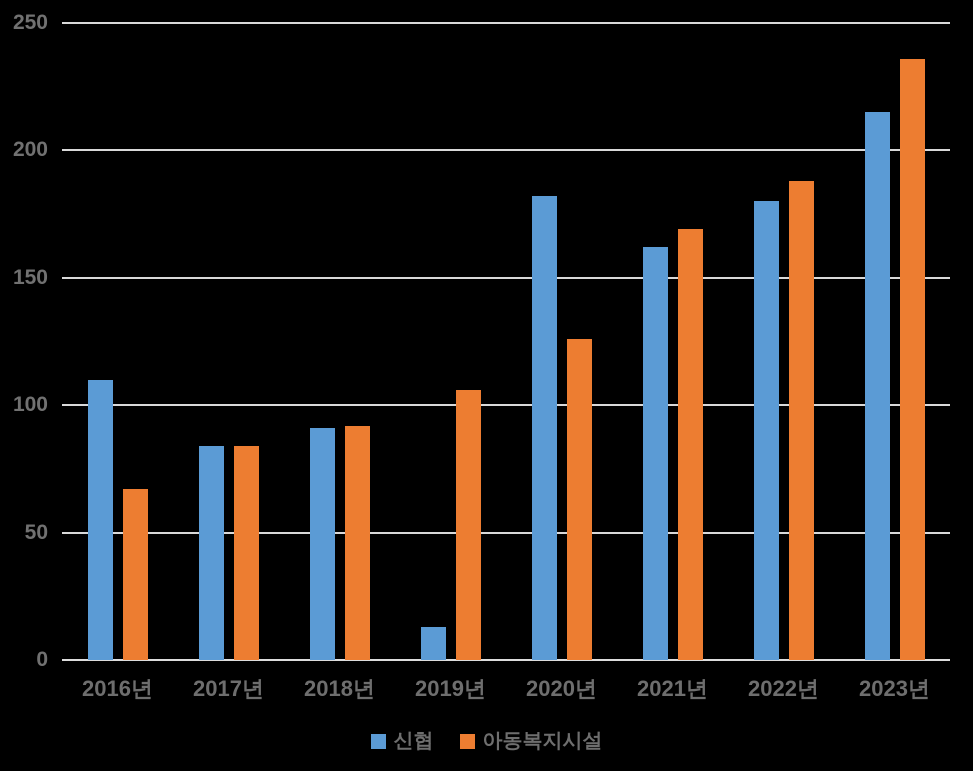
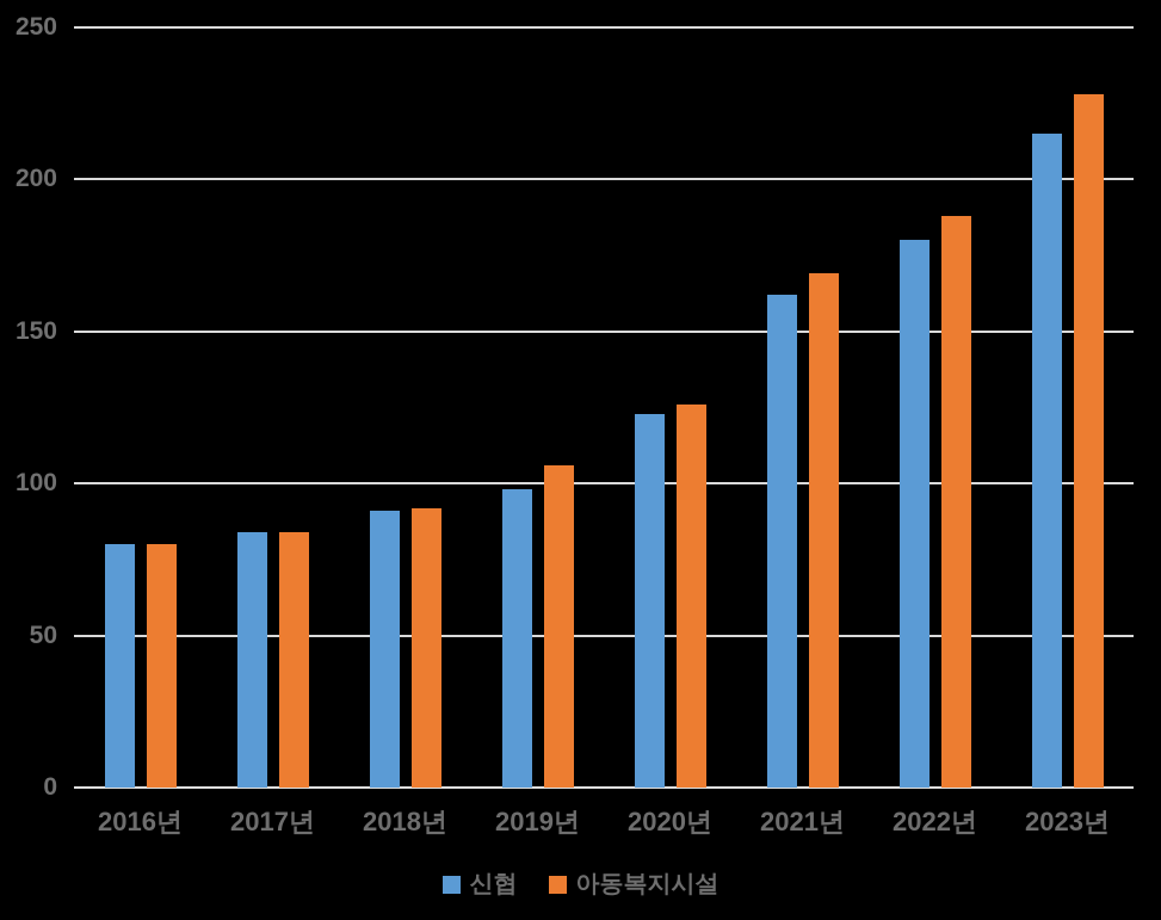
신협/2016년: 110 -> 80
아동복지시설/2016년: 67 -> 80
신협/2019년: 13 -> 98
신협/2020년: 182 -> 123
아동복지시설/2023년: 236 -> 228
